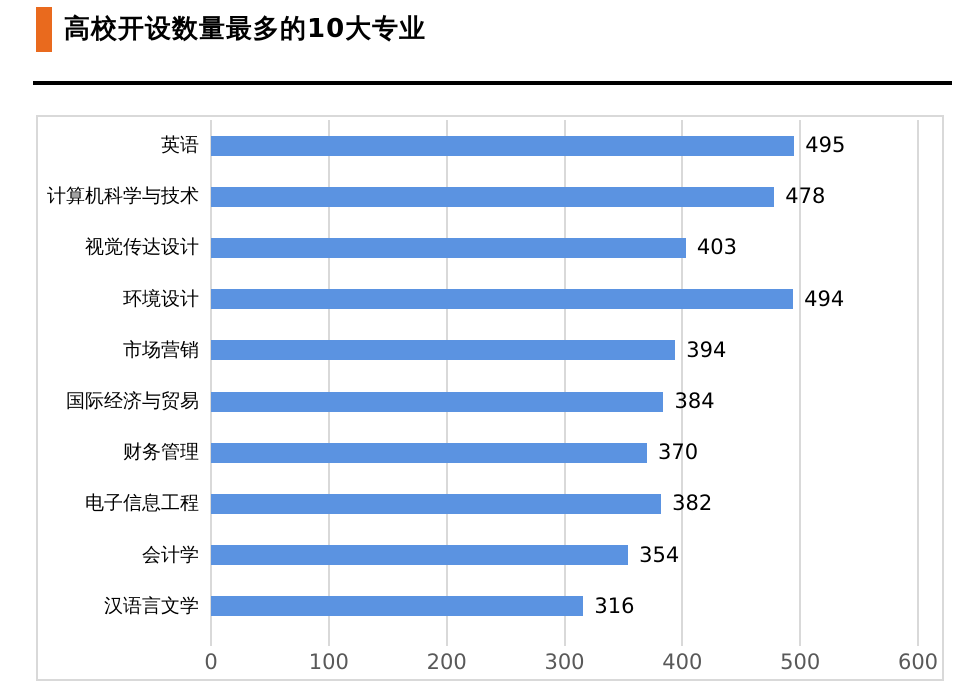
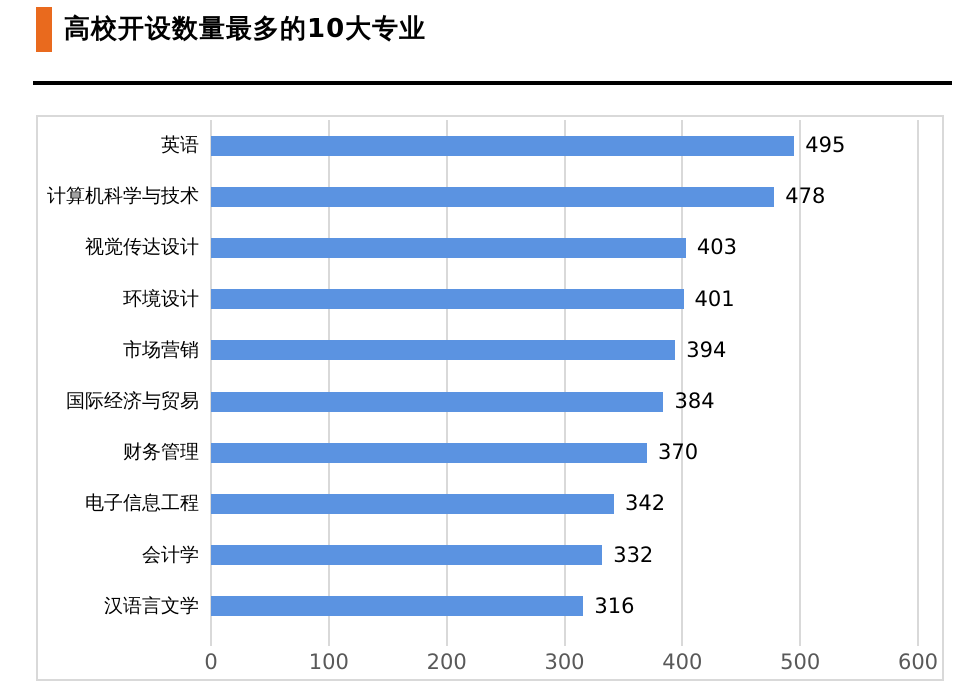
环境设计: 494 -> 401
电子信息工程: 382 -> 342
会计学: 354 -> 332
